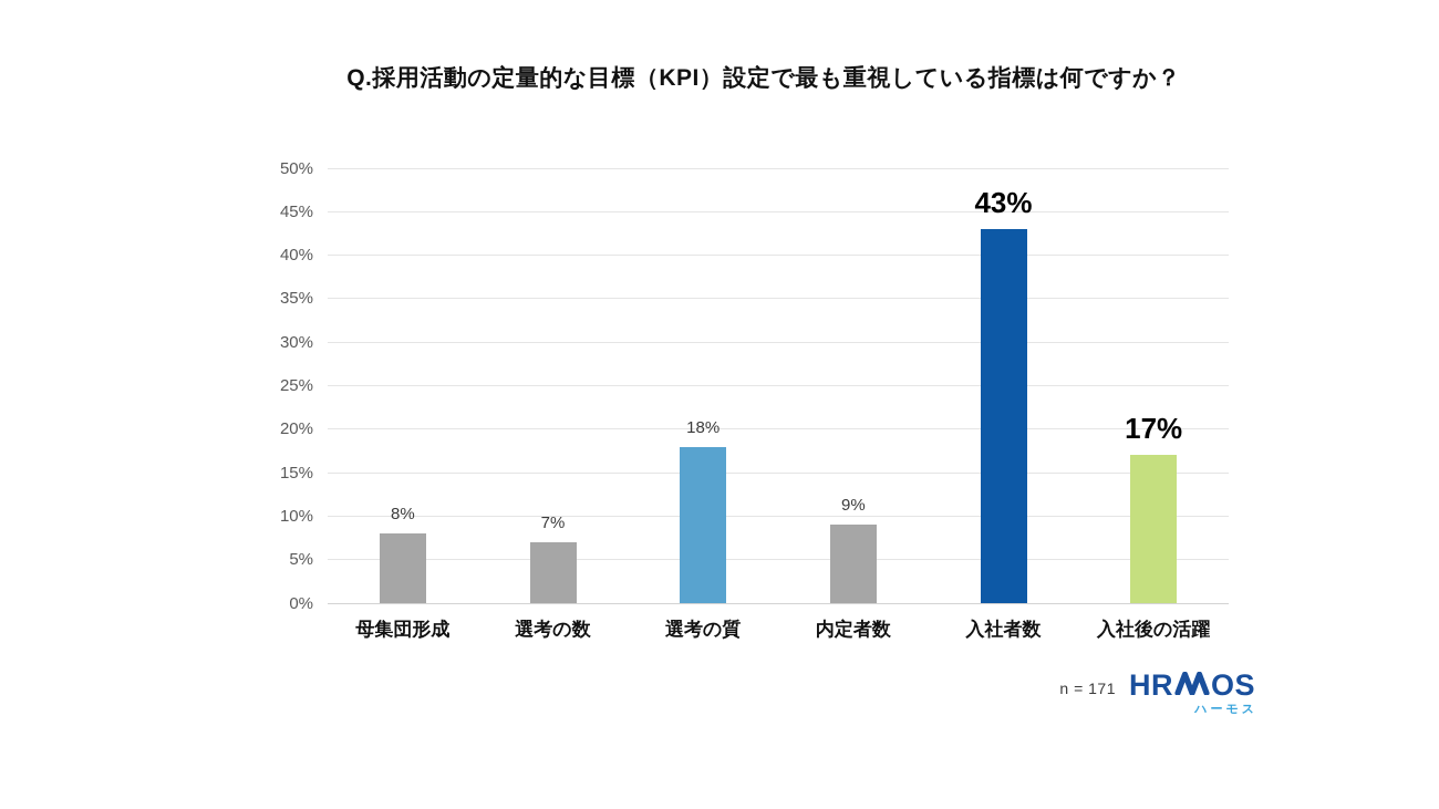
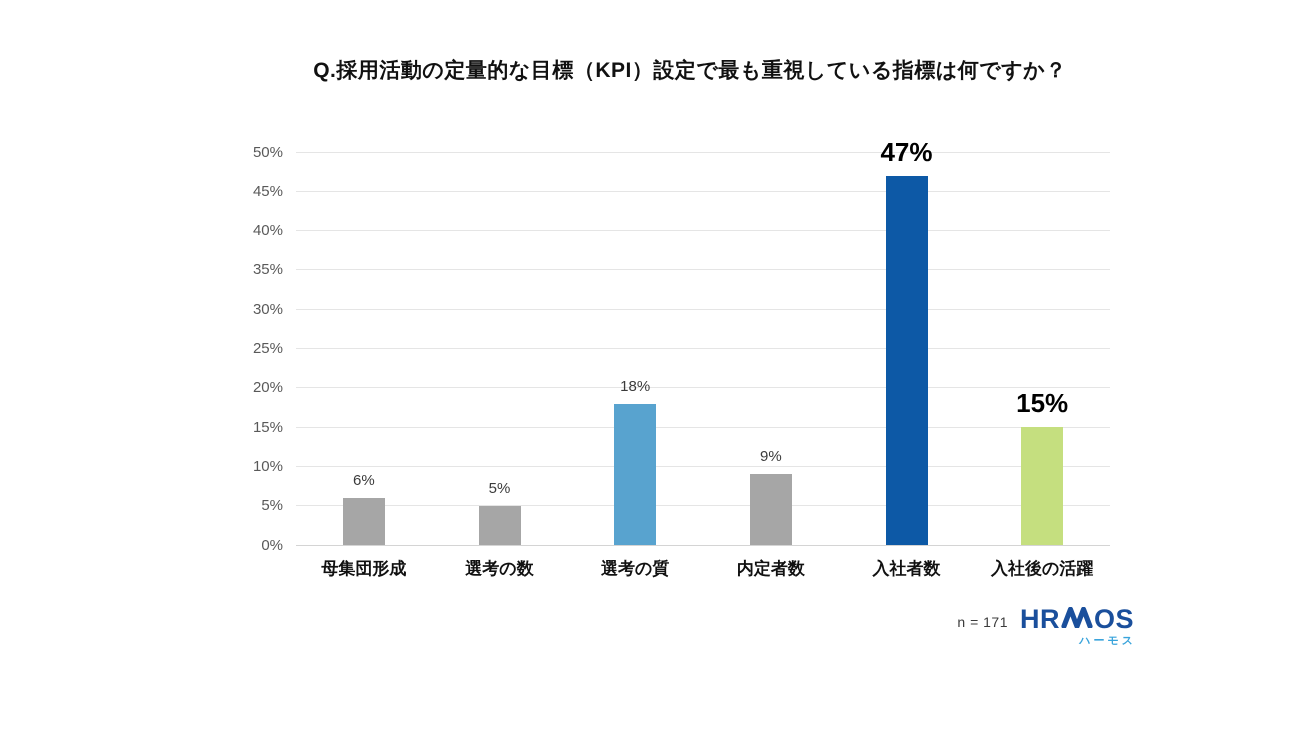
母集団形成: 8% -> 6%
選考の数: 7% -> 5%
入社者数: 43% -> 47%
入社後の活躍: 17% -> 15%
